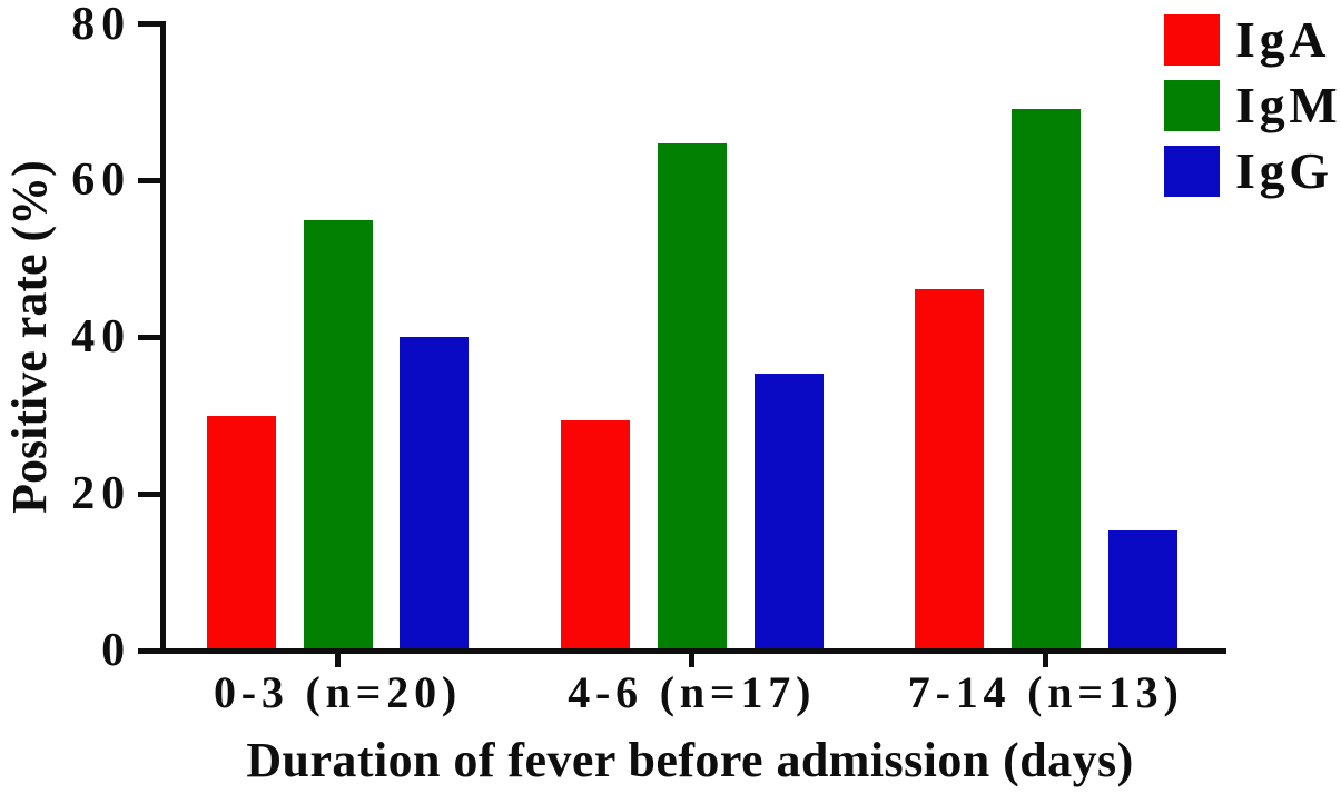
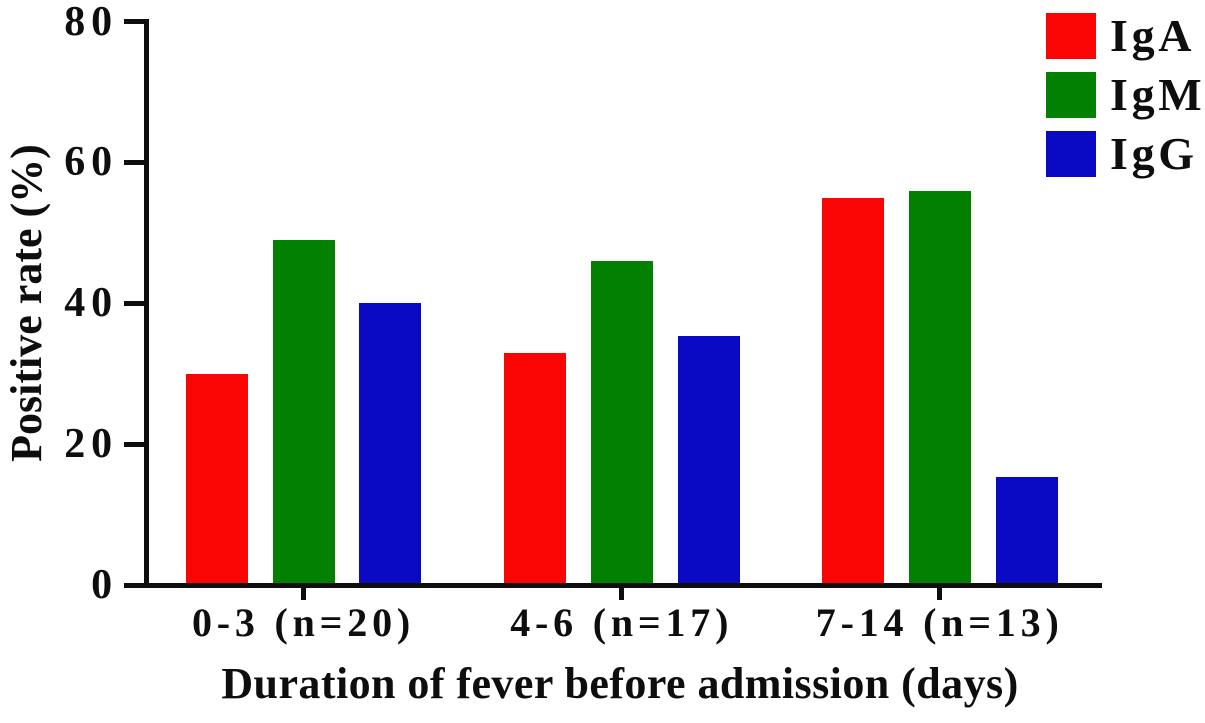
IgM/0-3 (n=20): 55 -> 49
IgA/4-6 (n=17): 29 -> 33
IgM/4-6 (n=17): 65 -> 46
IgA/7-14 (n=13): 46 -> 55
IgM/7-14 (n=13): 69 -> 56
